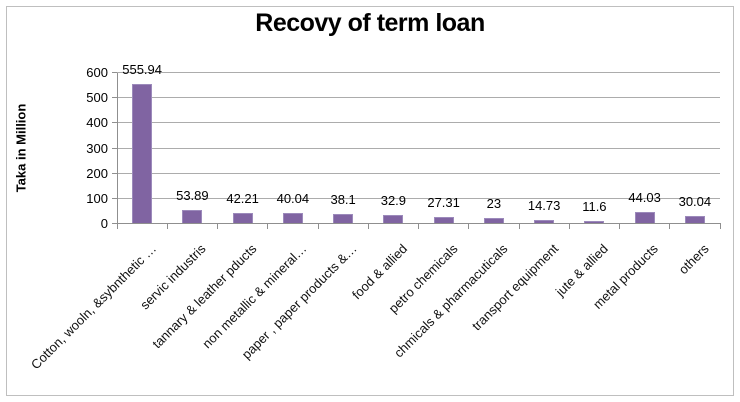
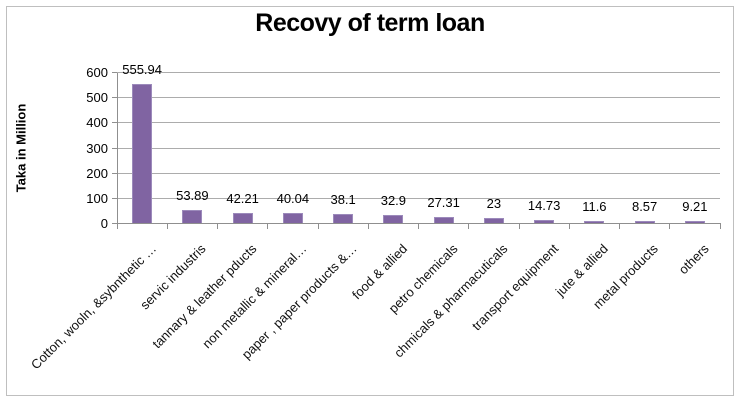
metal products: 44.03 -> 8.57
others: 30.04 -> 9.21
